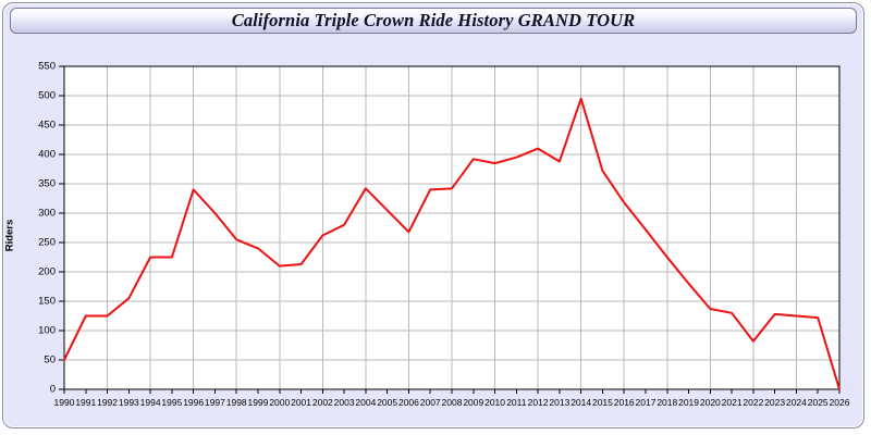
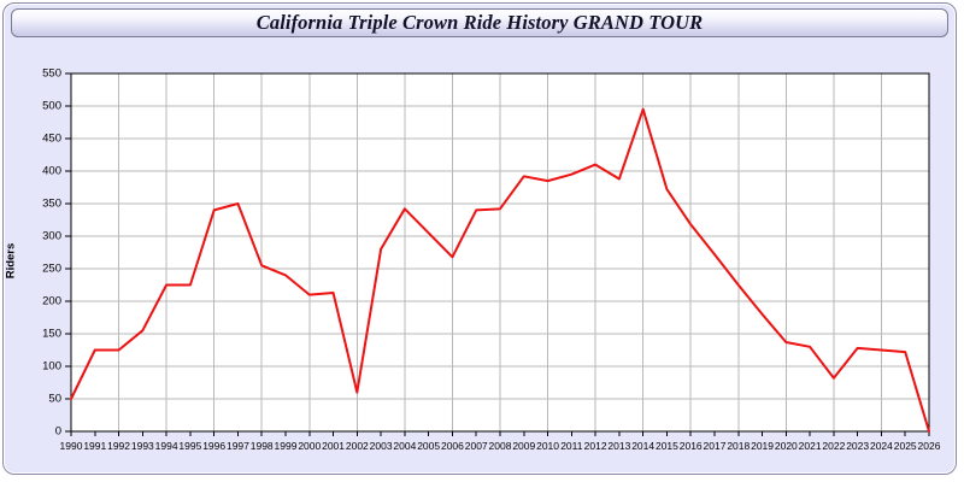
1997: 300 -> 350
2002: 260 -> 60
